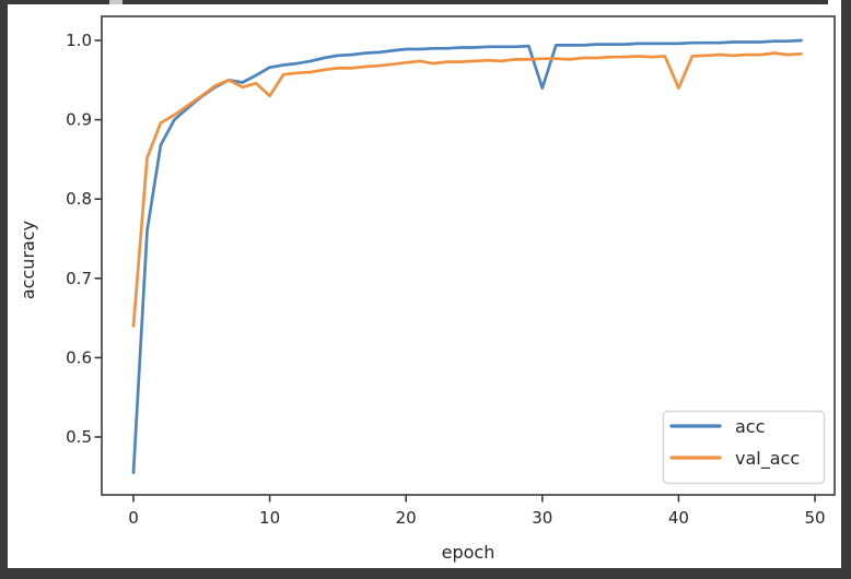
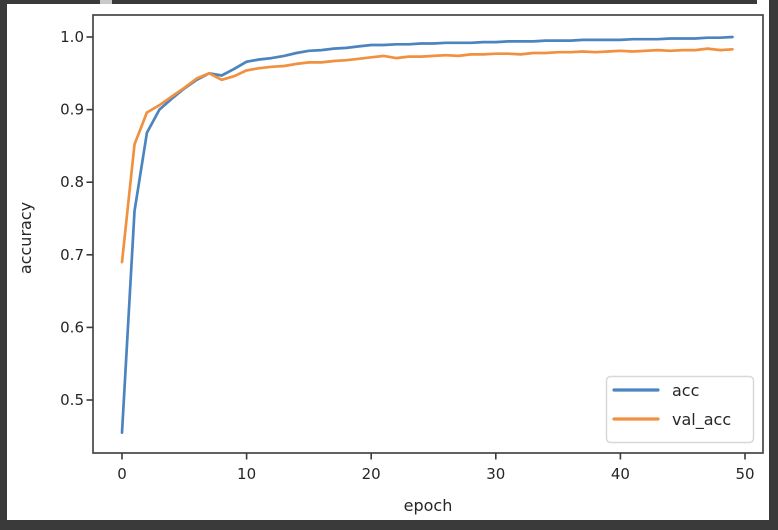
val_acc/0: 0.64 -> 0.69
val_acc/10: 0.93 -> 0.95
acc/30: 0.94 -> 0.99
val_acc/40: 0.94 -> 0.98
